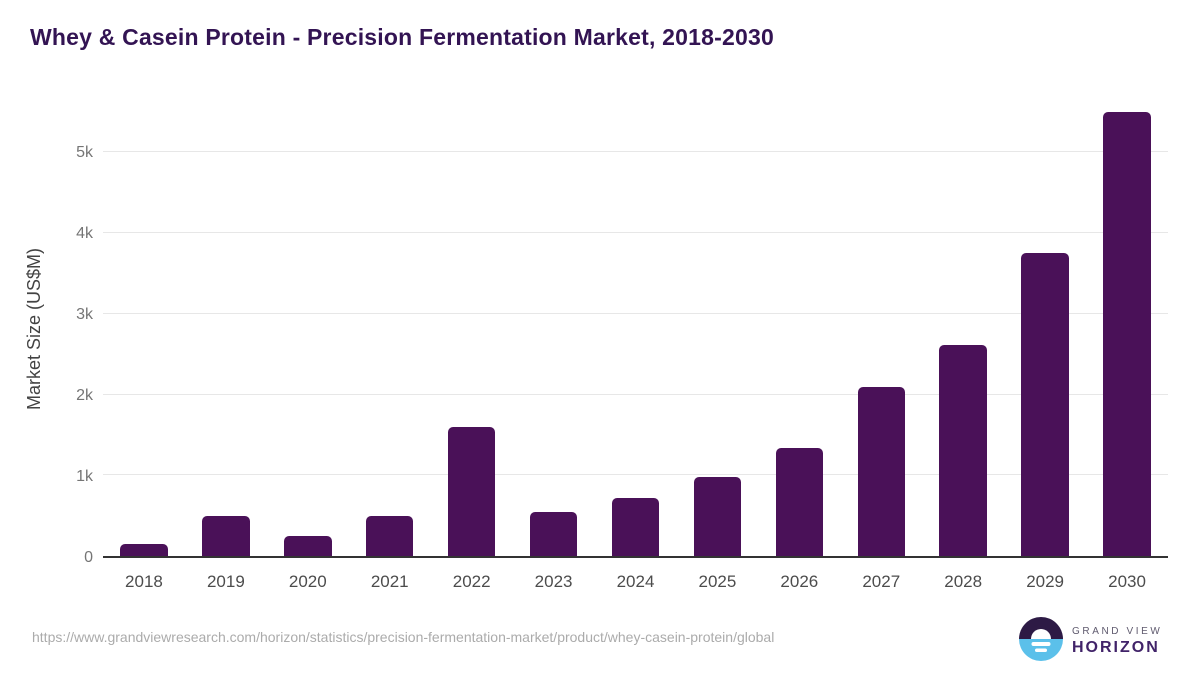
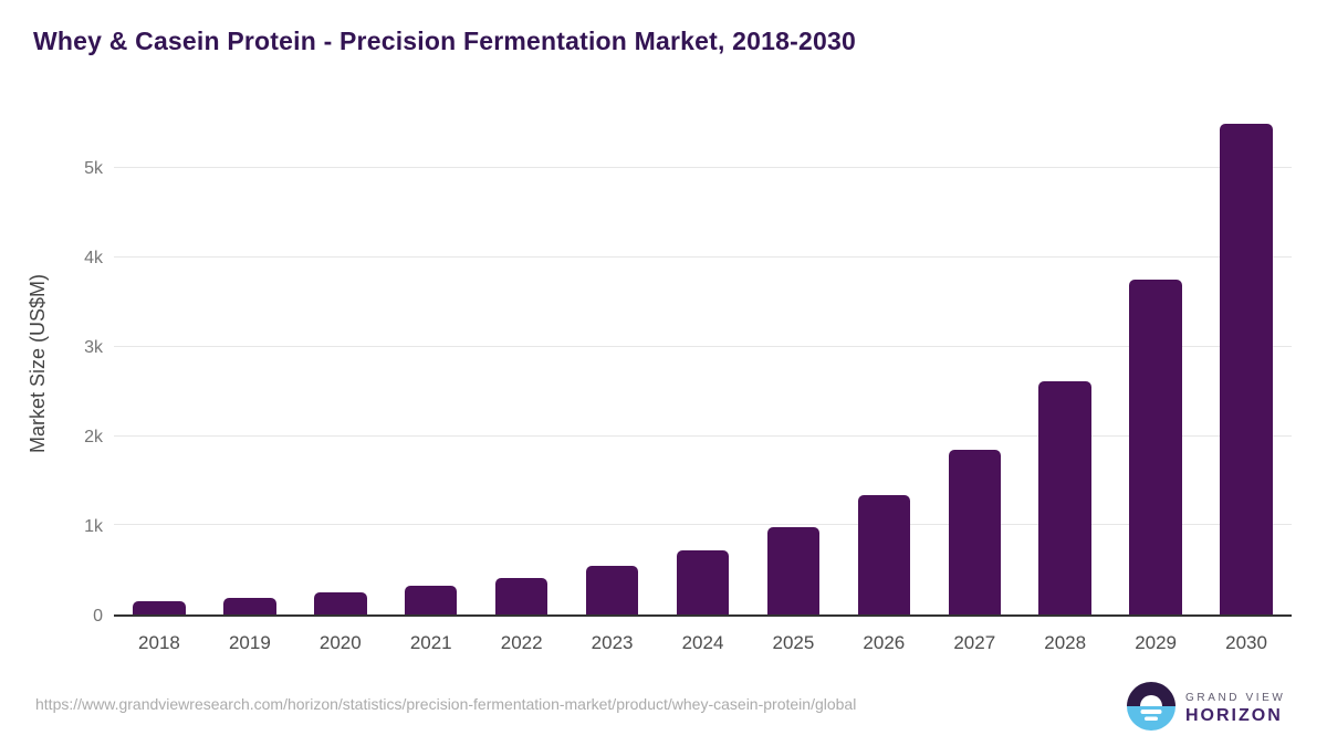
2019: 0.5k -> 0.2k
2021: 0.5k -> 0.3k
2022: 1.6k -> 0.4k
2027: 2.1k -> 1.8k
